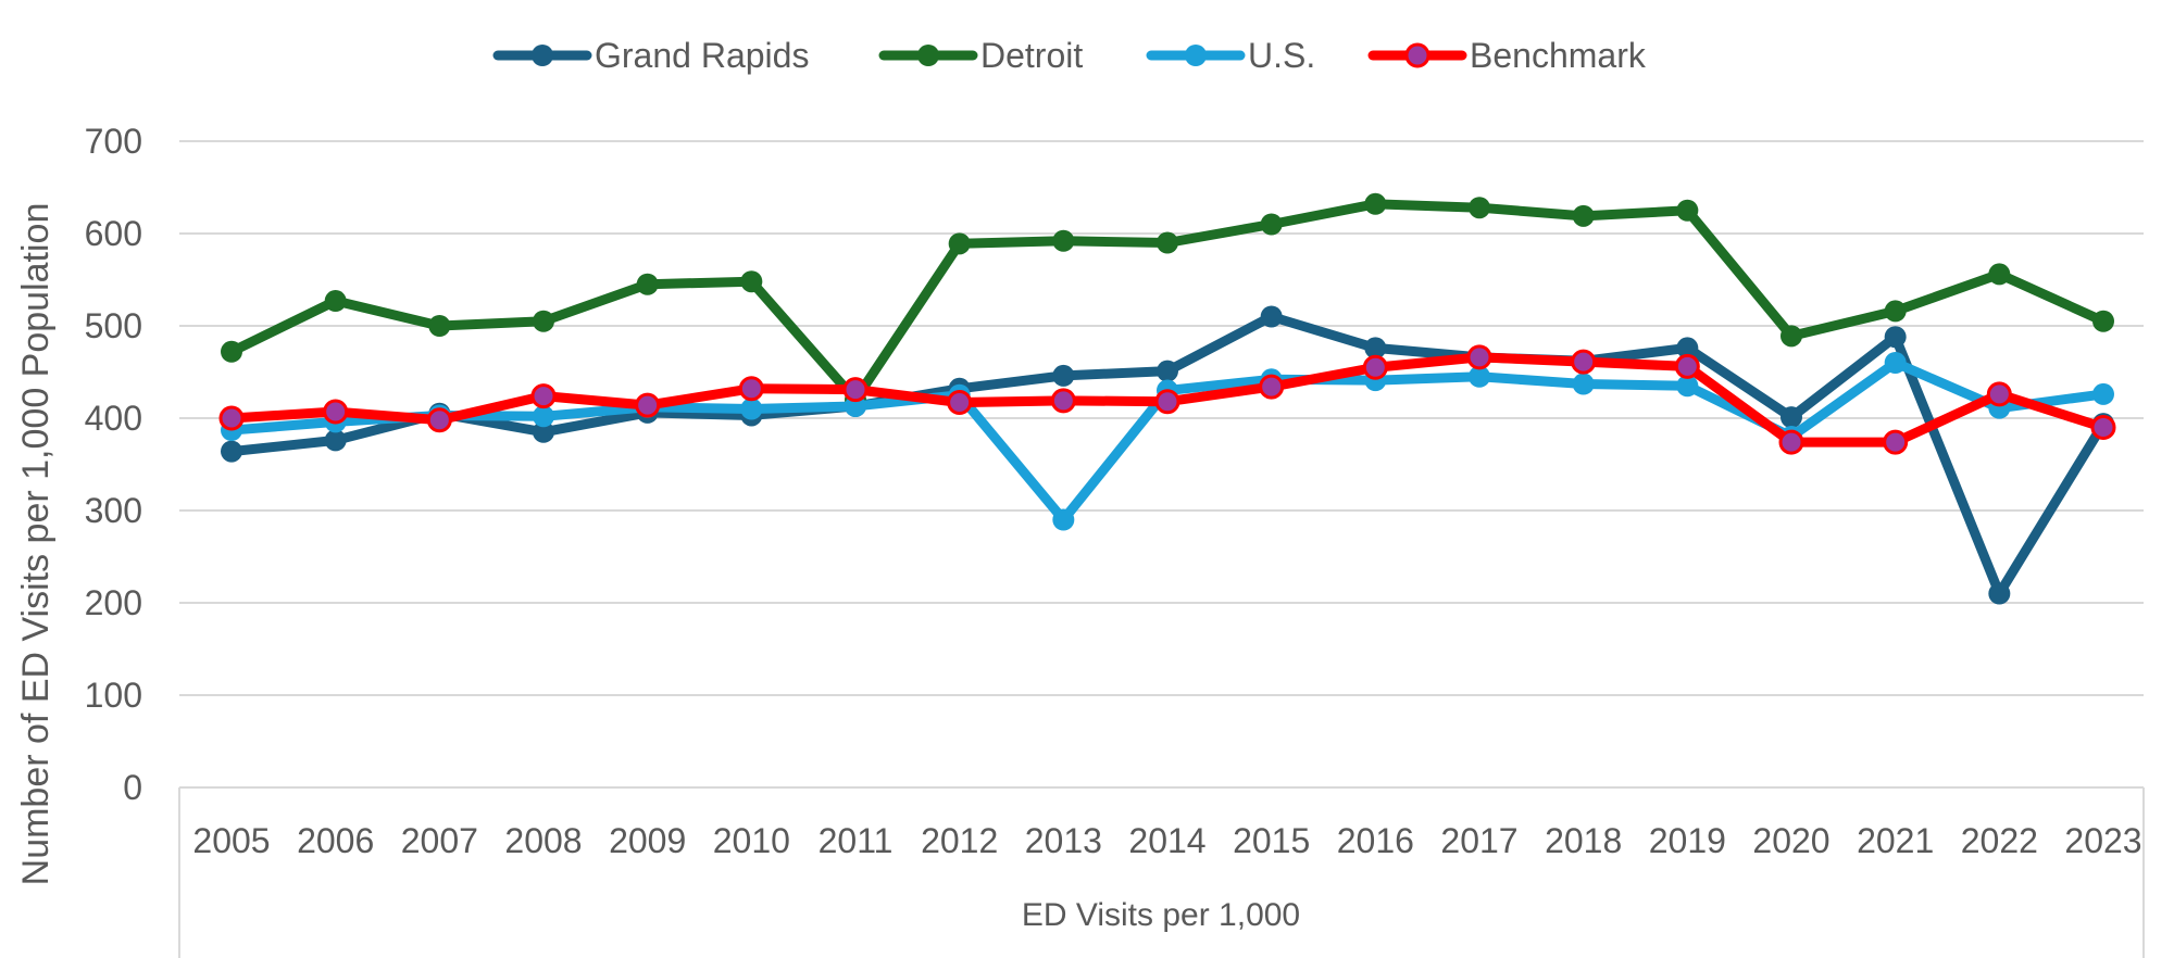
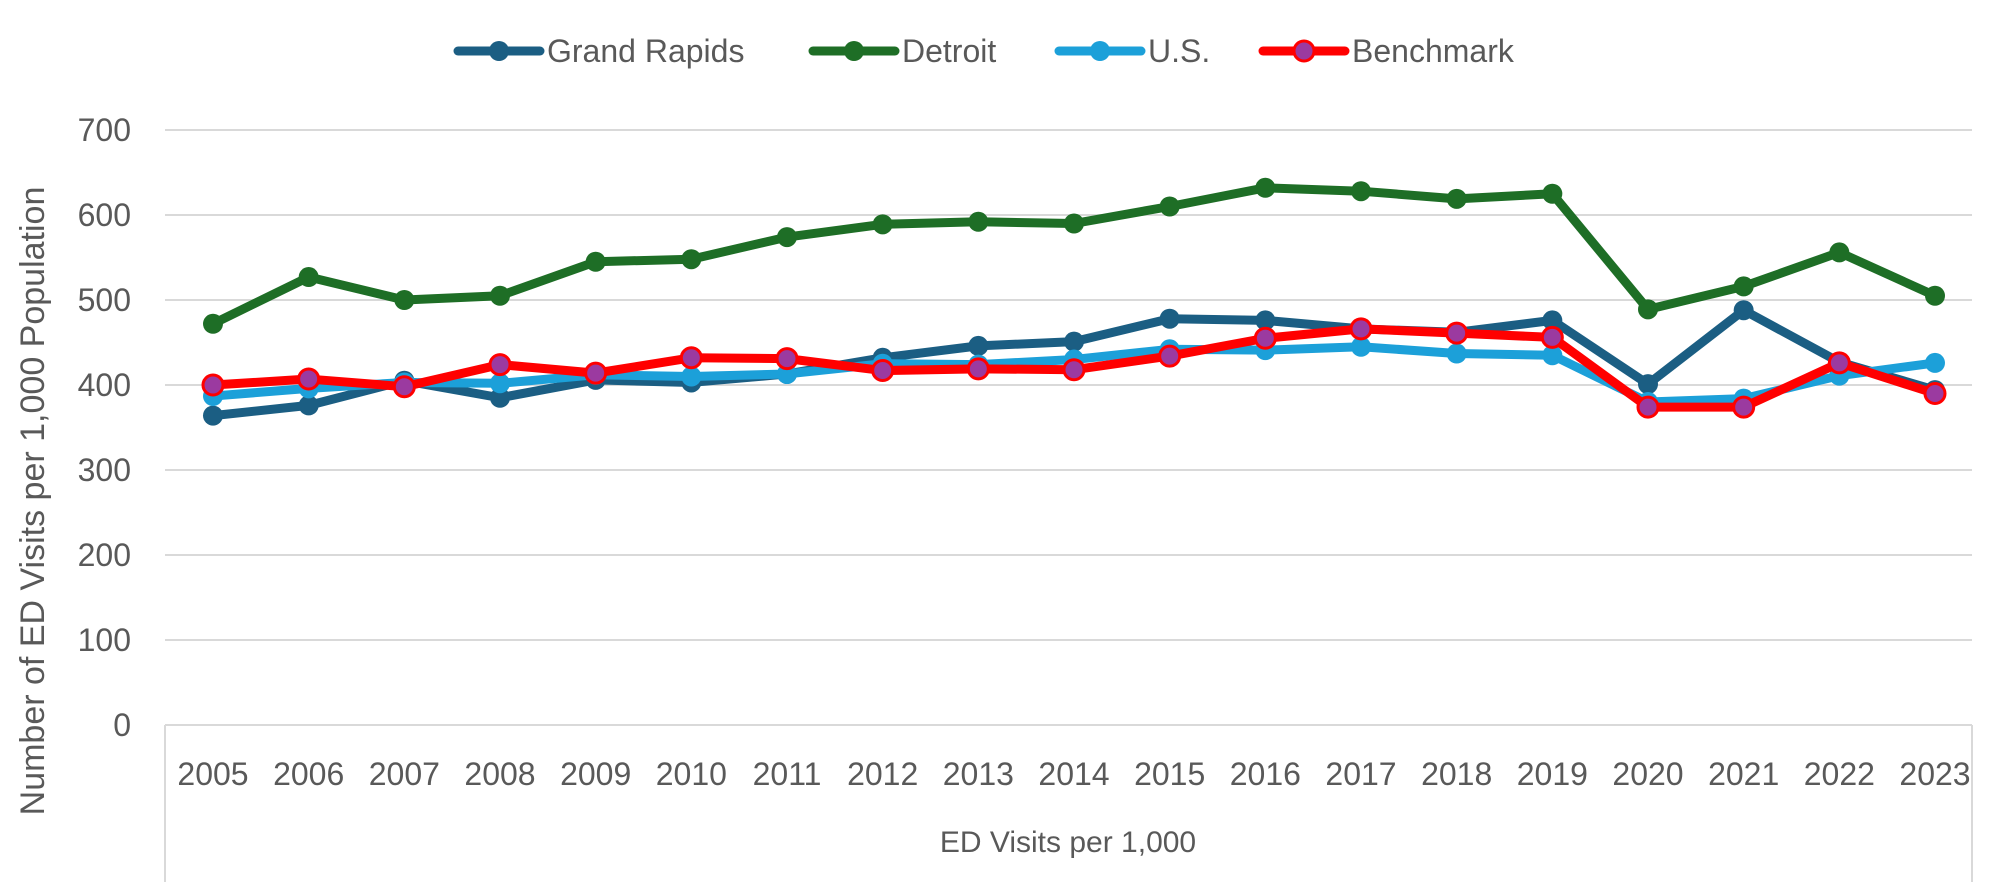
Detroit/2011: 420 -> 570
U.S./2013: 290 -> 420
Grand Rapids/2015: 510 -> 480
U.S./2021: 460 -> 380
Grand Rapids/2022: 210 -> 430
